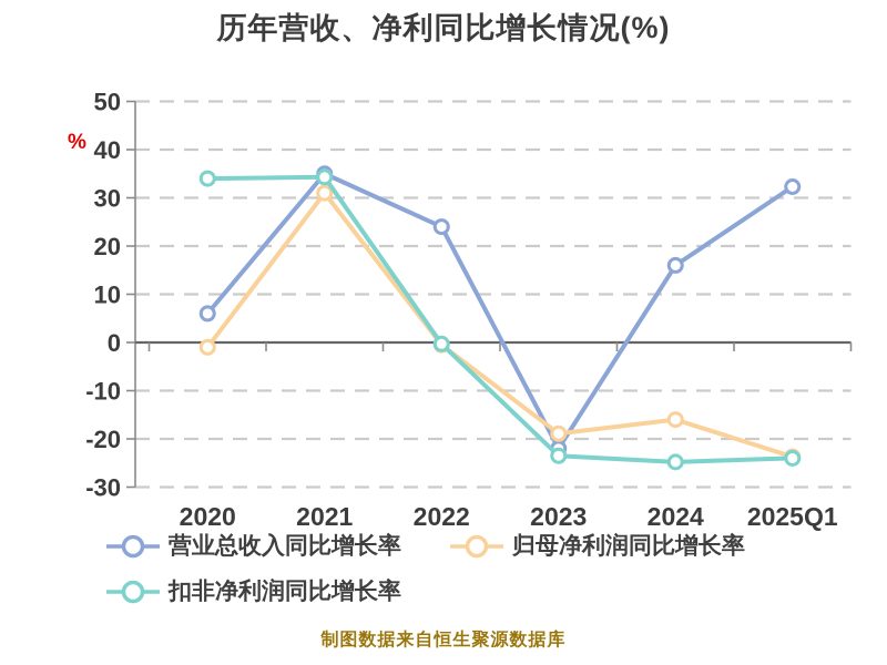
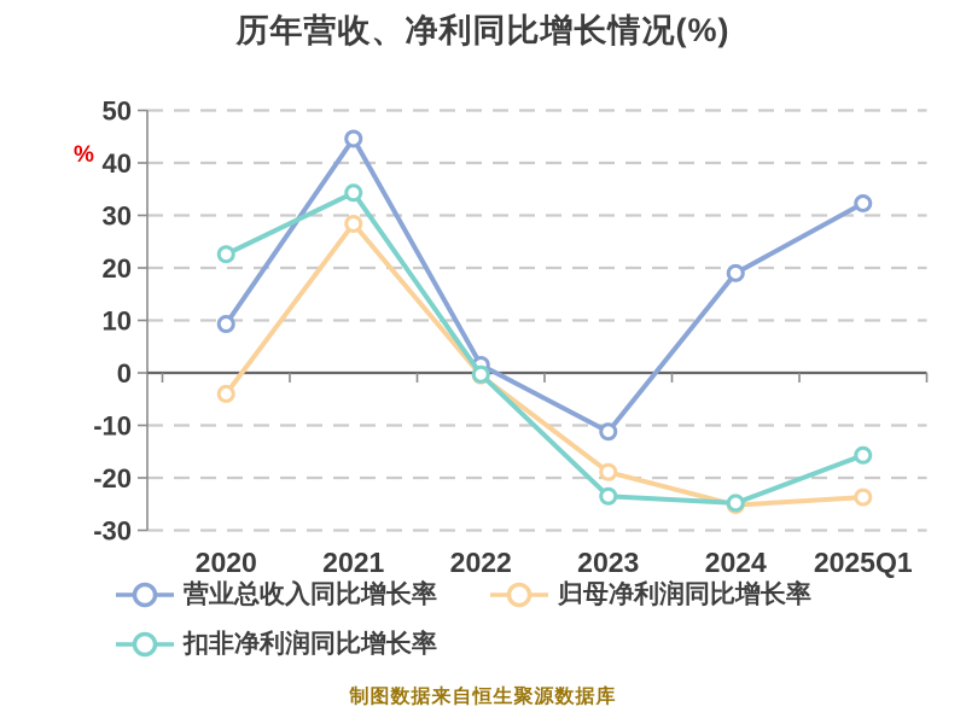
营业总收入同比增长率/2020: 6 -> 9
归母净利润同比增长率/2020: -1 -> -4
扣非净利润同比增长率/2020: 34 -> 23
营业总收入同比增长率/2021: 35 -> 45
归母净利润同比增长率/2021: 31 -> 28
营业总收入同比增长率/2022: 24 -> 2
营业总收入同比增长率/2023: -22 -> -11
营业总收入同比增长率/2024: 16 -> 19
归母净利润同比增长率/2024: -16 -> -25
扣非净利润同比增长率/2025Q1: -24 -> -16
